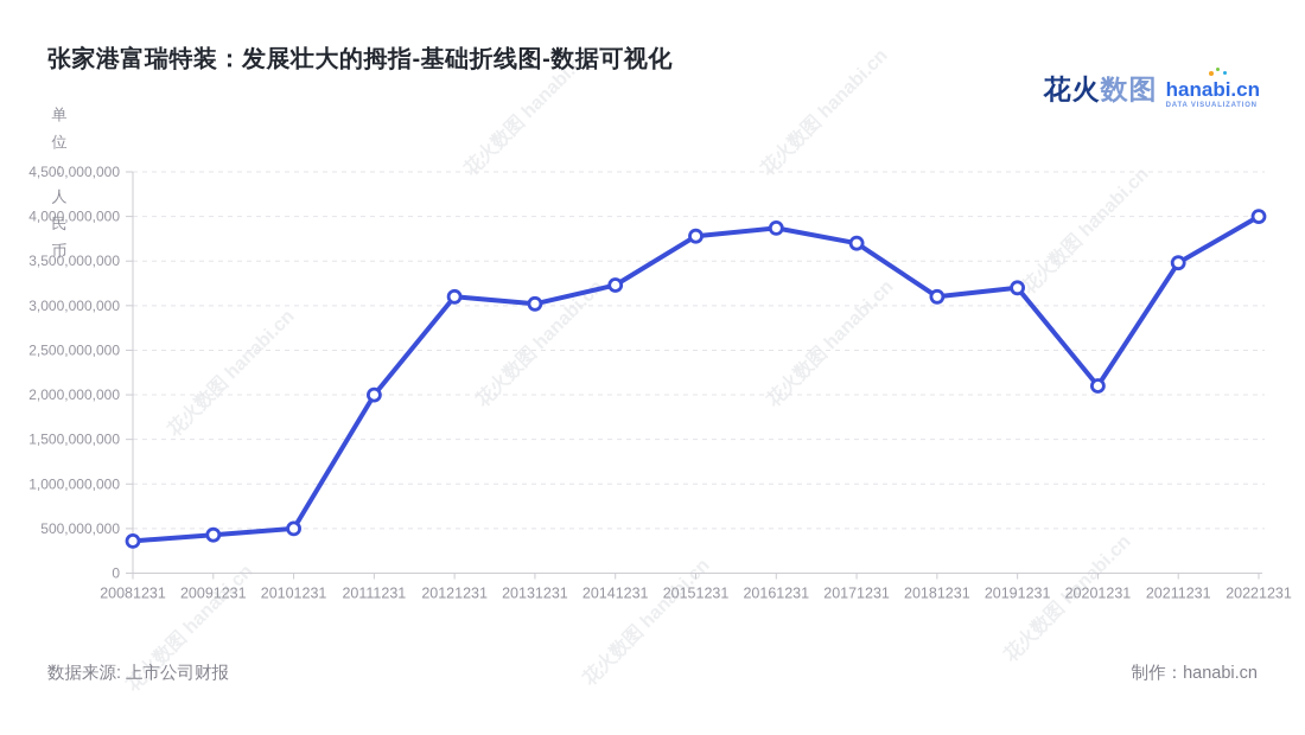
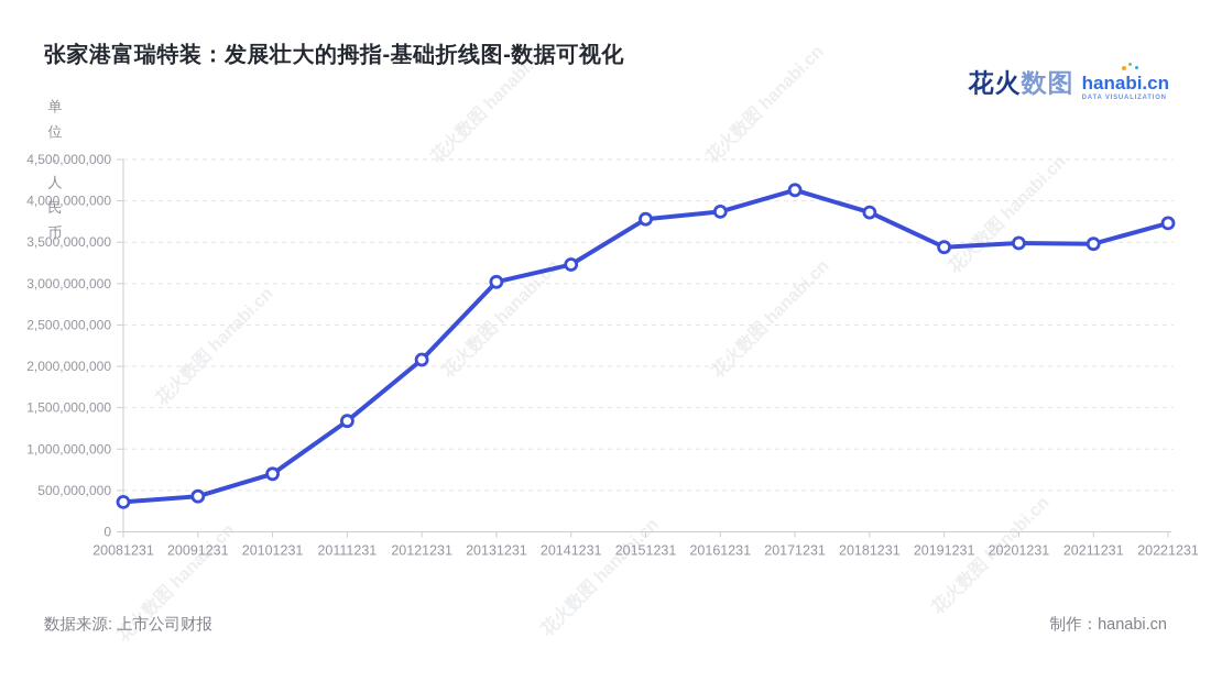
20101231: 500000000 -> 700000000
20111231: 2000000000 -> 1300000000
20121231: 3100000000 -> 2100000000
20171231: 3700000000 -> 4100000000
20181231: 3100000000 -> 3900000000
20191231: 3200000000 -> 3400000000
20201231: 2100000000 -> 3500000000
20221231: 4000000000 -> 3700000000
